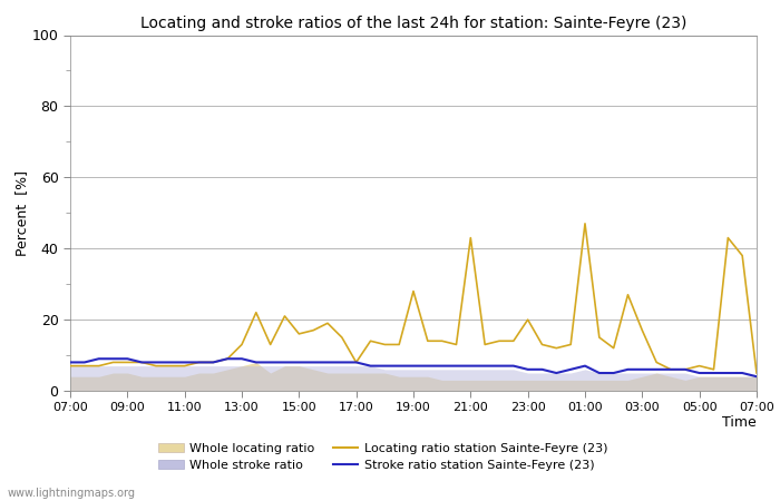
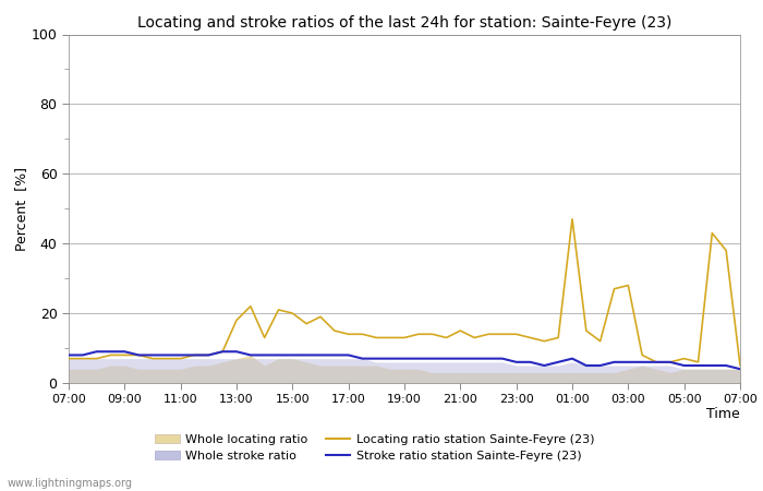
Locating ratio station Sainte-Feyre (23)/13:00: 13 -> 18
Locating ratio station Sainte-Feyre (23)/15:00: 16 -> 20
Locating ratio station Sainte-Feyre (23)/17:00: 8 -> 14
Locating ratio station Sainte-Feyre (23)/19:00: 28 -> 13
Locating ratio station Sainte-Feyre (23)/21:00: 43 -> 15
Locating ratio station Sainte-Feyre (23)/23:00: 20 -> 14
Locating ratio station Sainte-Feyre (23)/03:00: 17 -> 28
